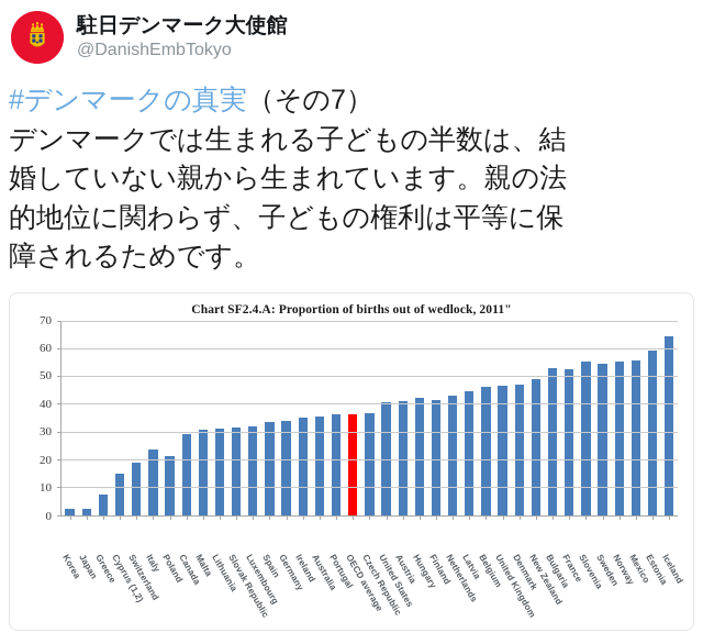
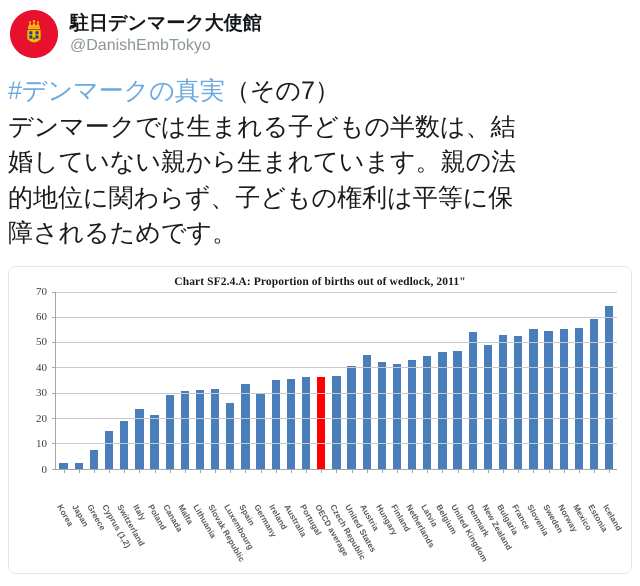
Luxembourg: 32 -> 26
Germany: 34 -> 30
Austria: 41 -> 45
Denmark: 47 -> 54
